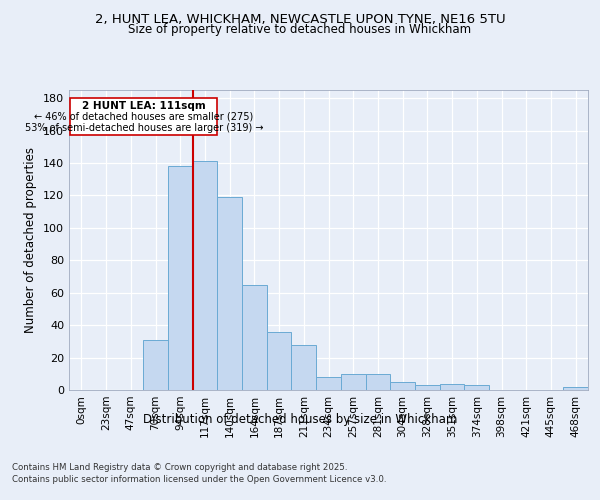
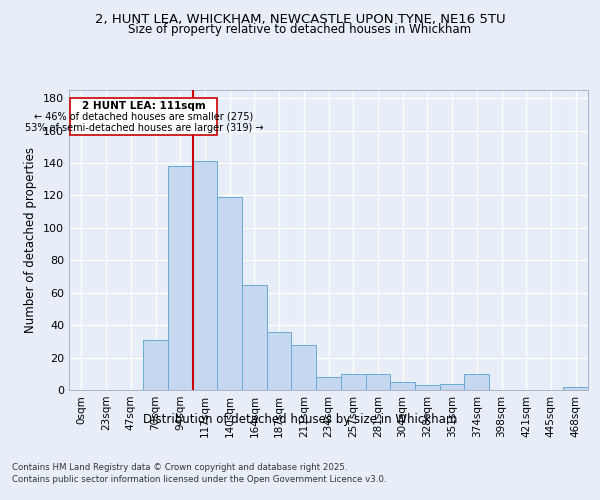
374sqm: 3 -> 10
